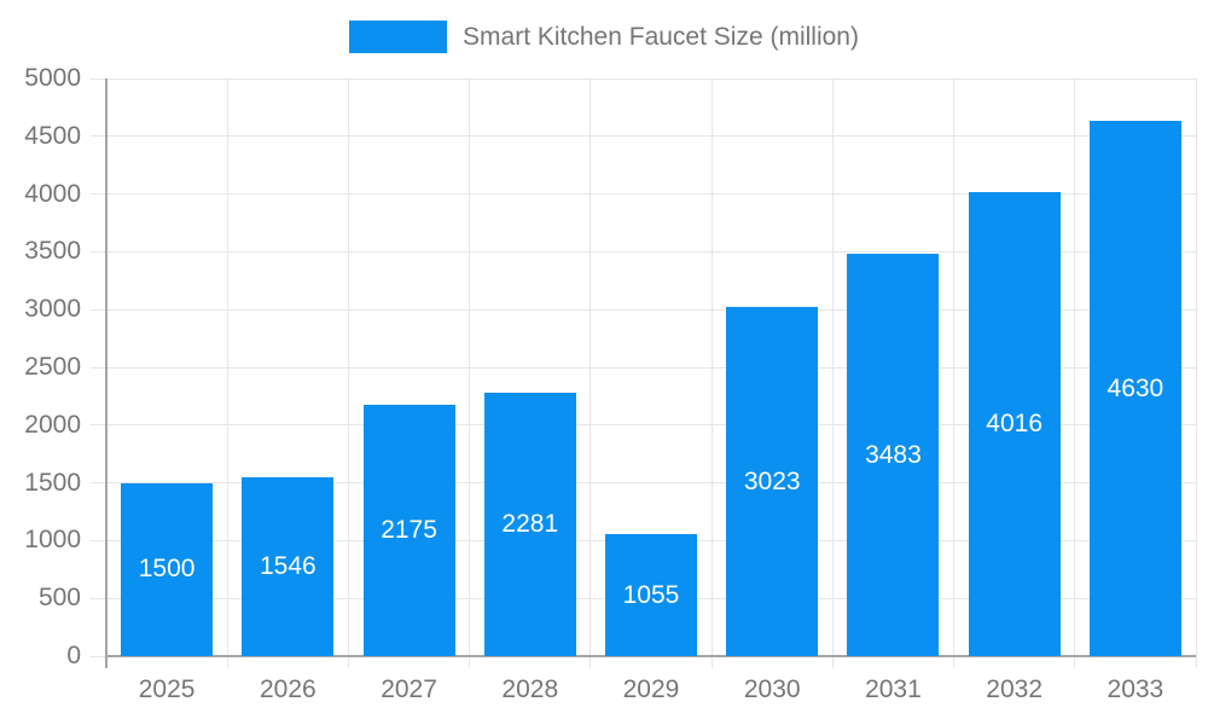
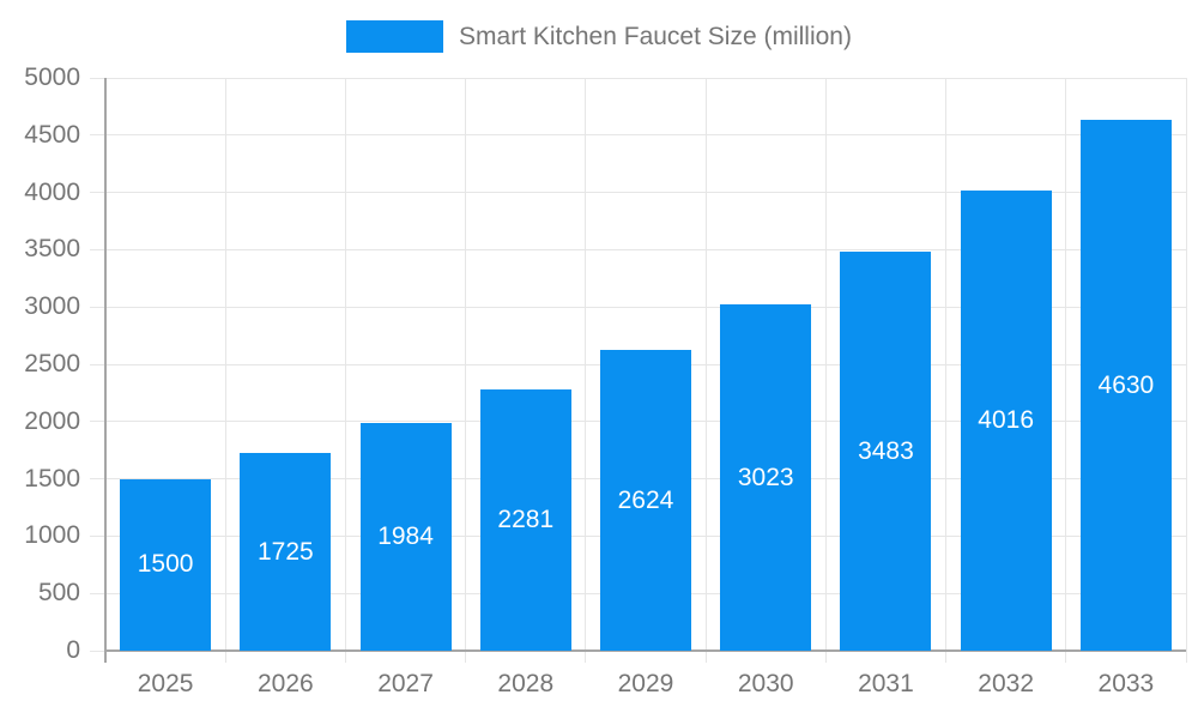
2026: 1546 -> 1725
2027: 2175 -> 1984
2029: 1055 -> 2624
